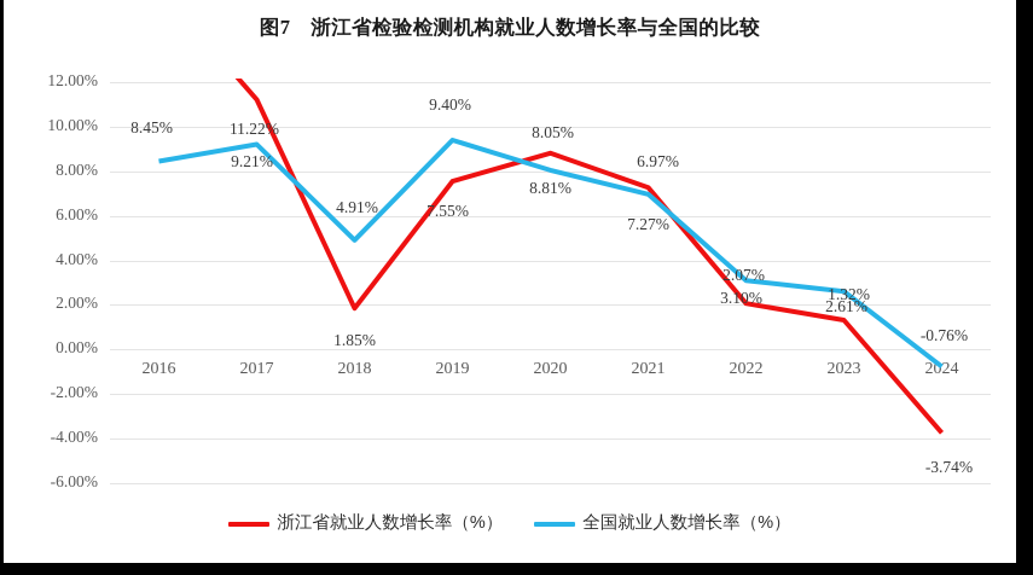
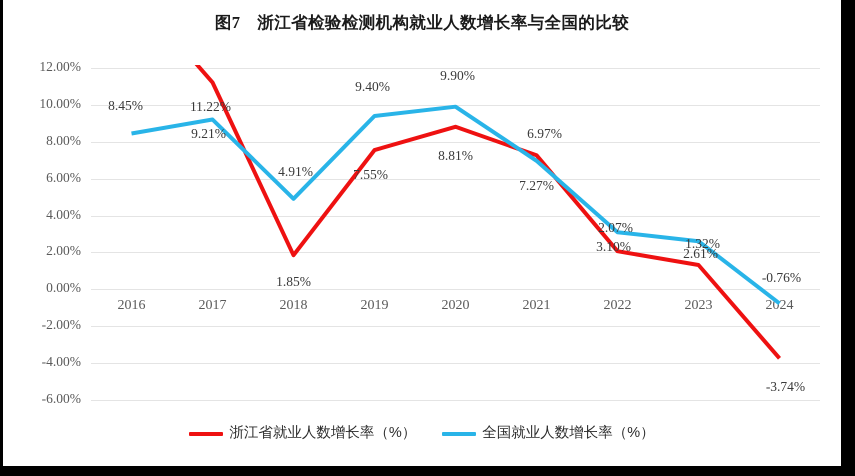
全国就业人数增长率（%）/2020: 8.05% -> 9.90%
